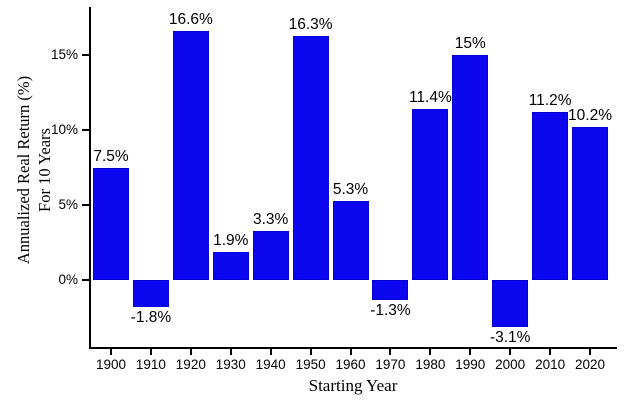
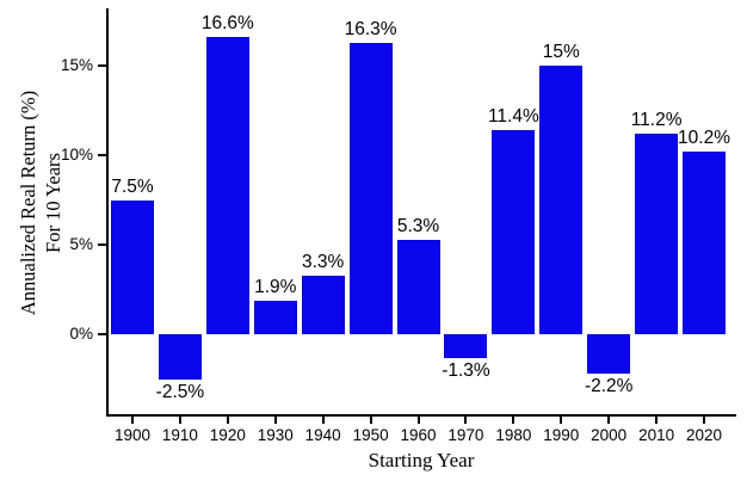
1910: -1.8% -> -2.5%
2000: -3.1% -> -2.2%
